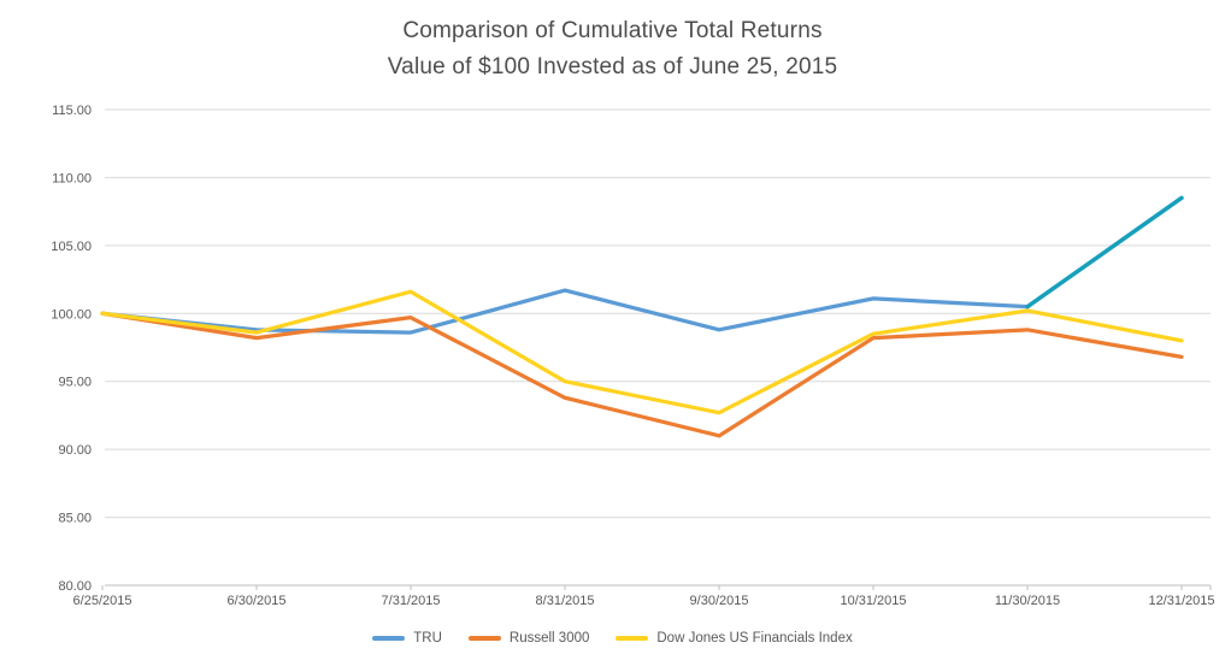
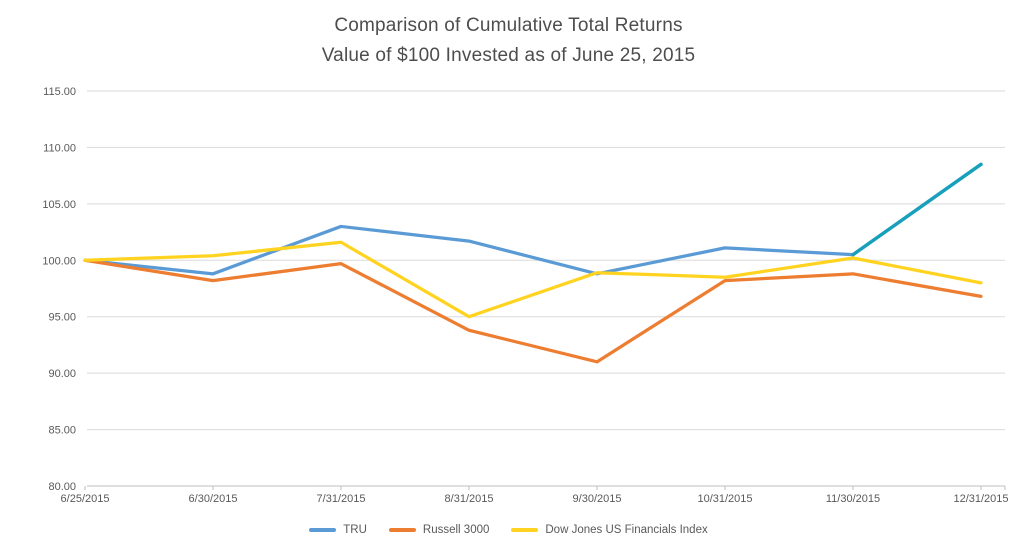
Dow Jones US Financials Index/6/30/2015: 98.6 -> 100.4
TRU/7/31/2015: 98.6 -> 103.0
Dow Jones US Financials Index/9/30/2015: 92.7 -> 98.9
